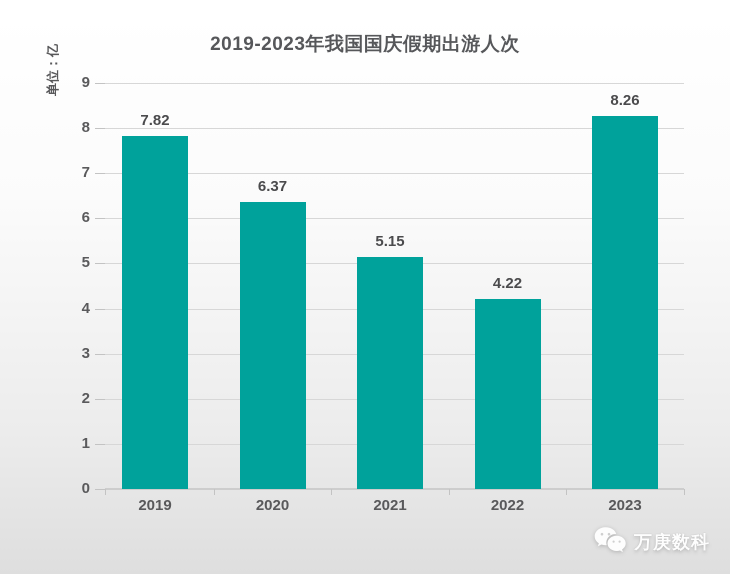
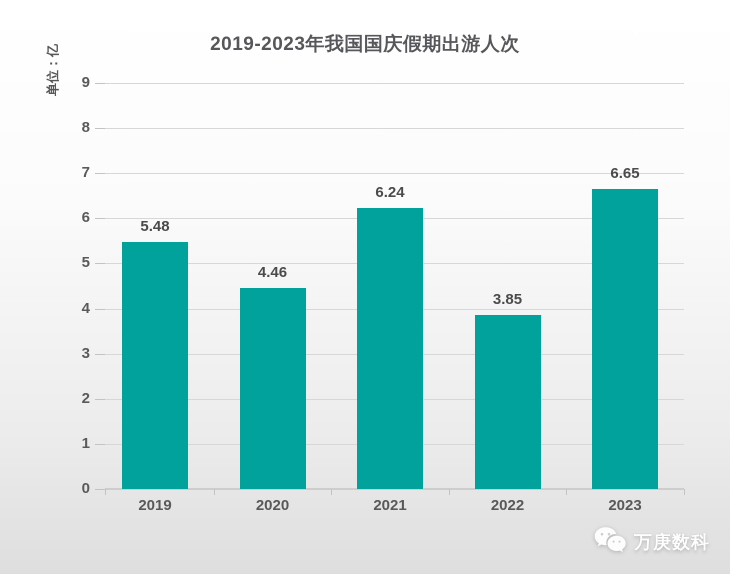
2019: 7.82 -> 5.48
2020: 6.37 -> 4.46
2021: 5.15 -> 6.24
2022: 4.22 -> 3.85
2023: 8.26 -> 6.65
